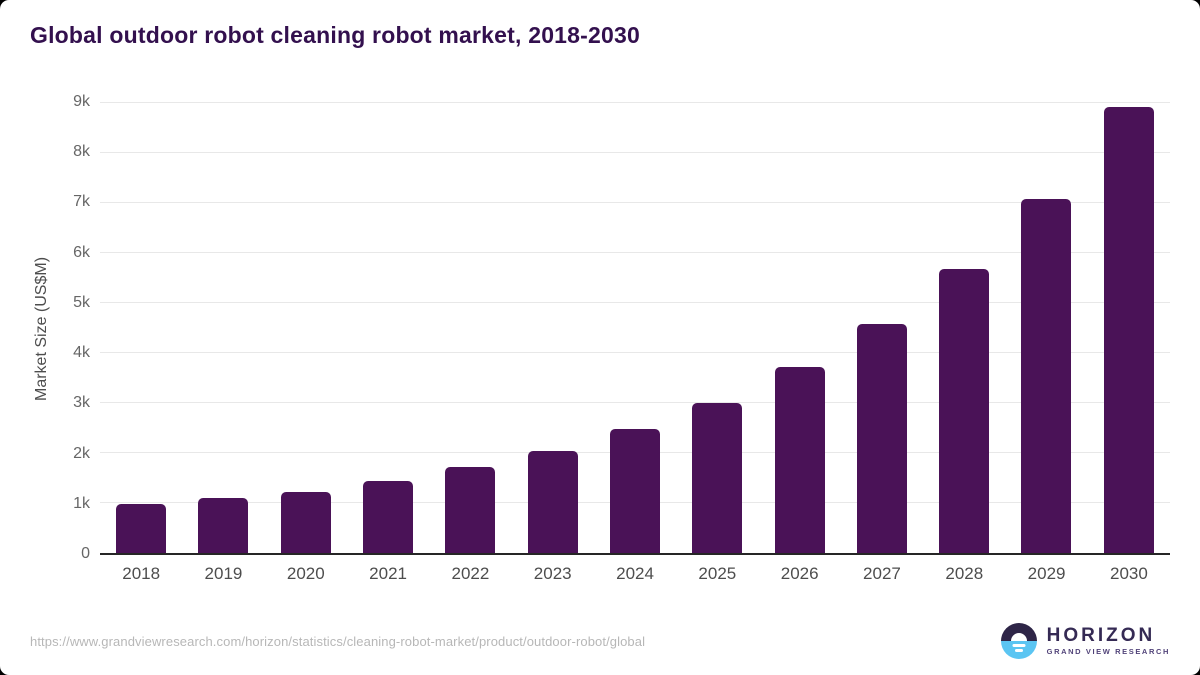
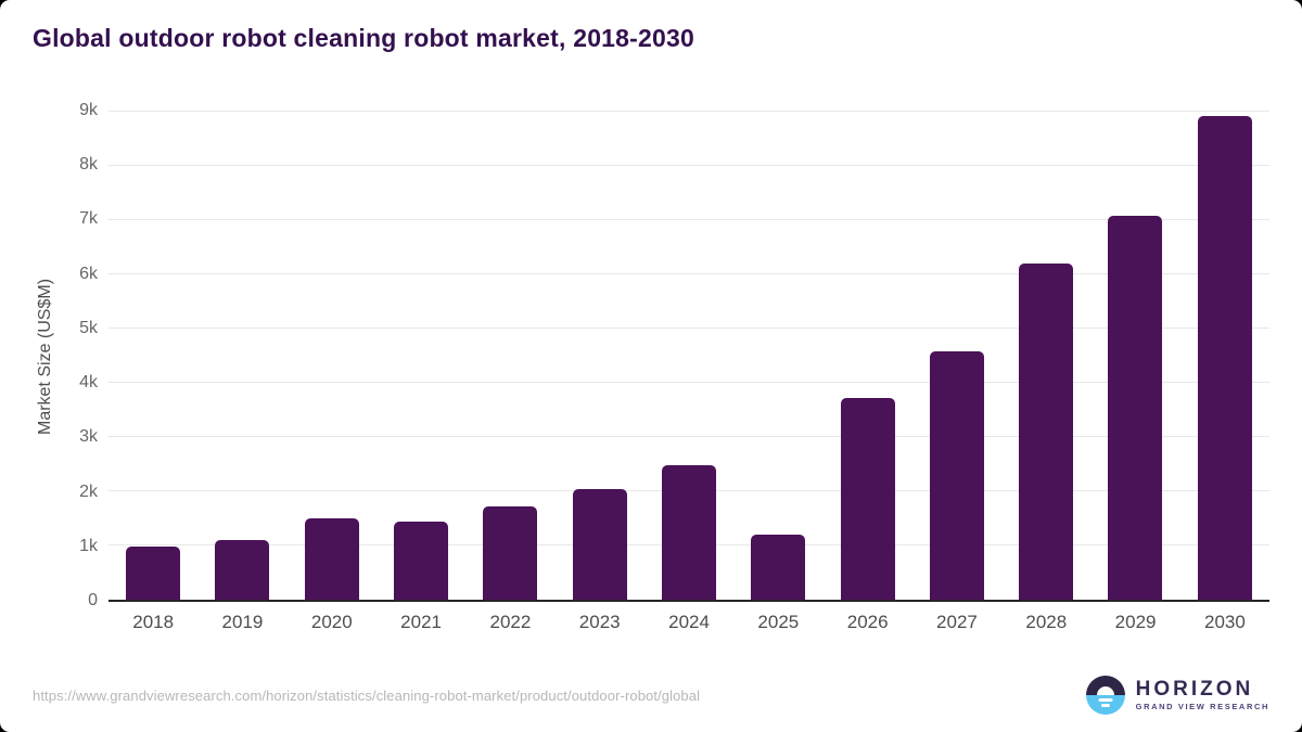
2020: 1.2k -> 1.5k
2025: 3.0k -> 1.2k
2028: 5.7k -> 6.2k
